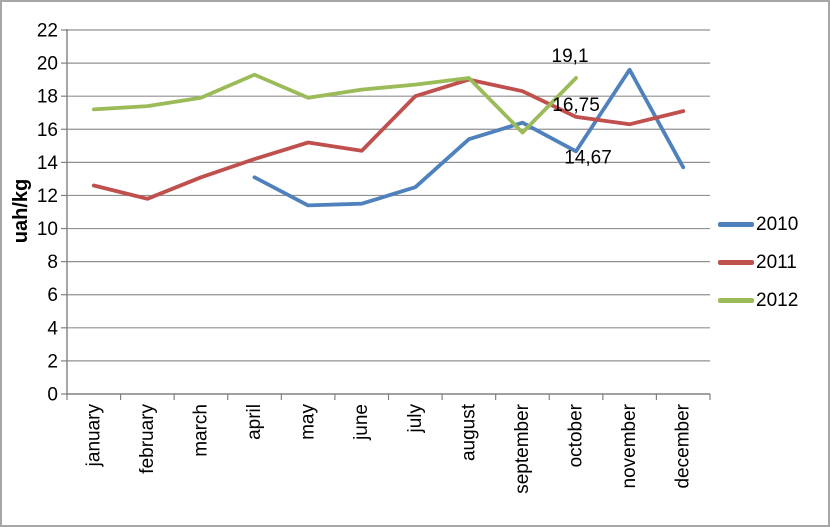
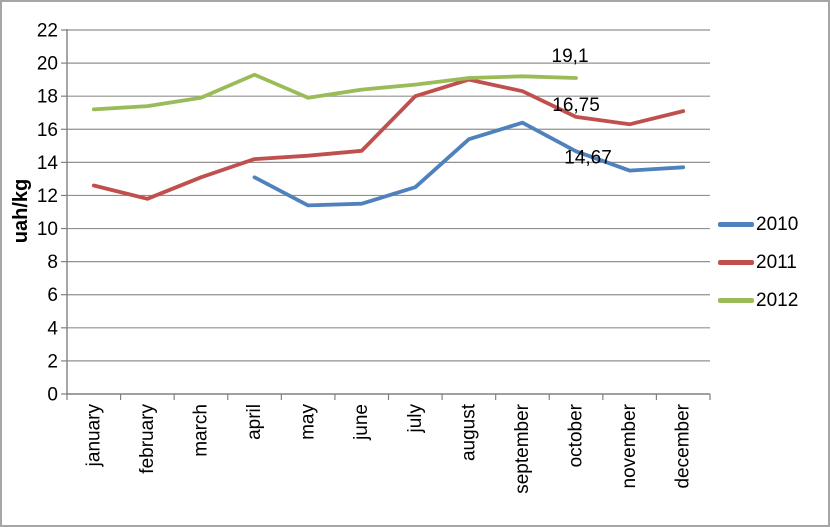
2011/may: 15.2 -> 14.4
2012/september: 15.8 -> 19.2
2010/november: 19.6 -> 13.5
